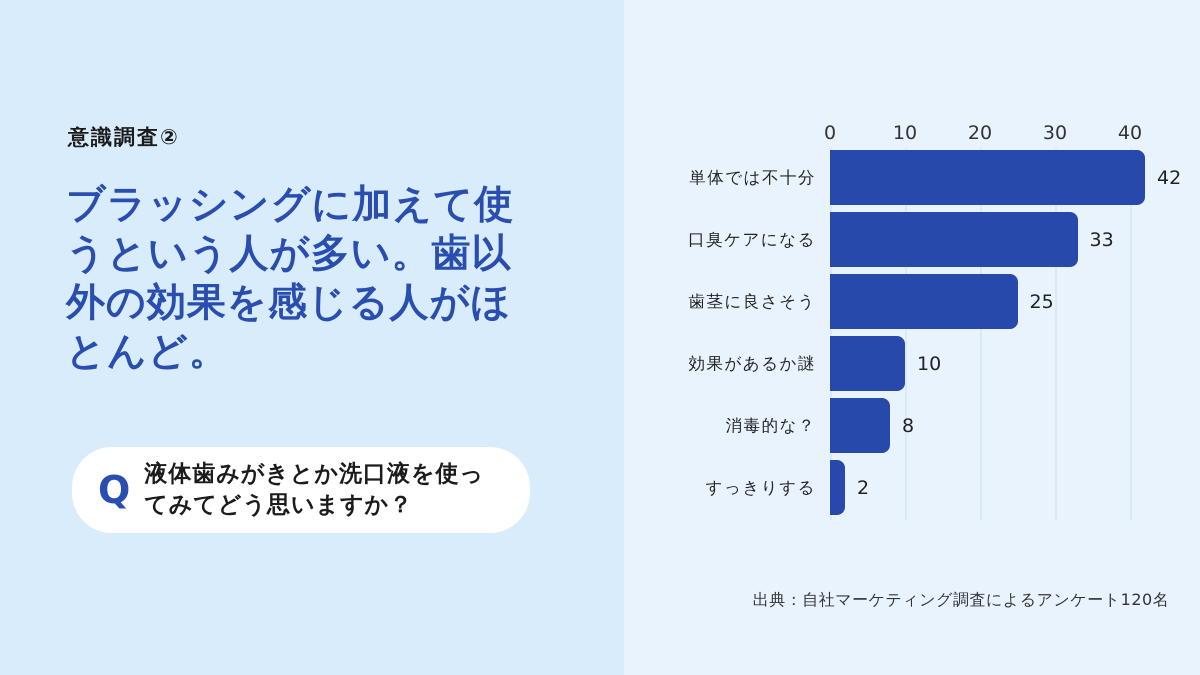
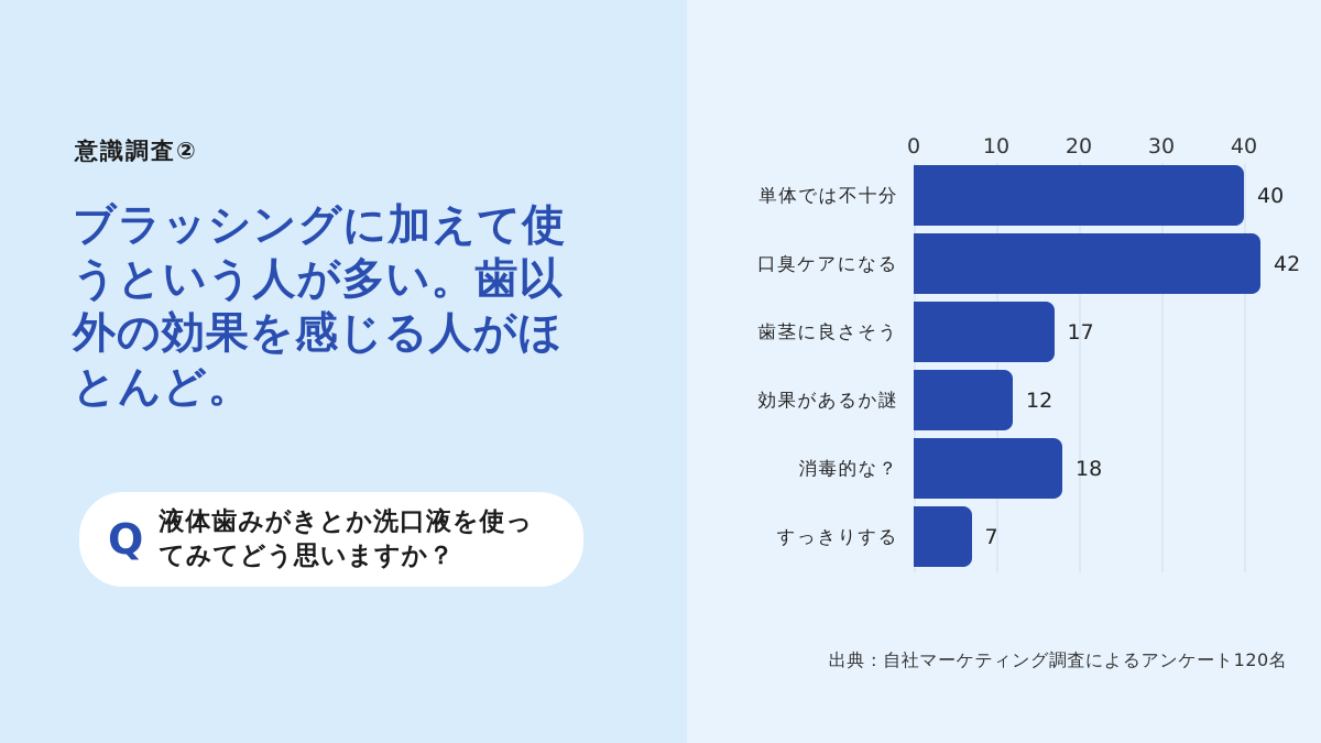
単体では不十分: 42 -> 40
口臭ケアになる: 33 -> 42
歯茎に良さそう: 25 -> 17
効果があるか謎: 10 -> 12
消毒的な？: 8 -> 18
すっきりする: 2 -> 7
